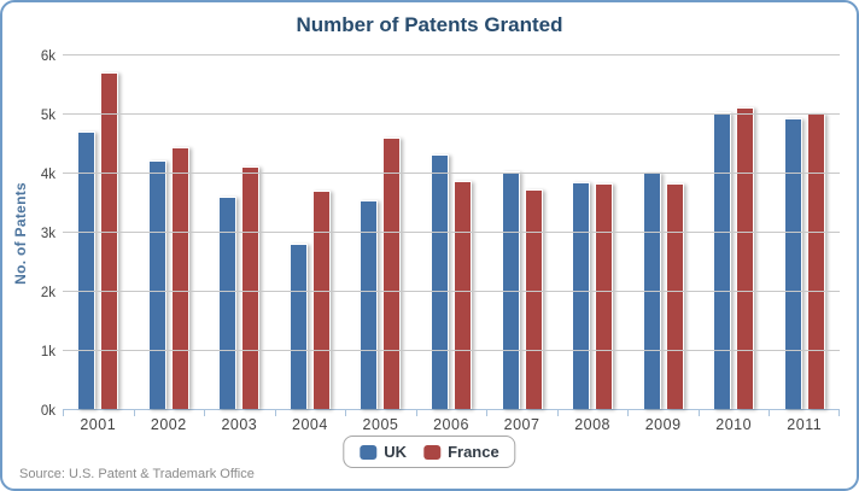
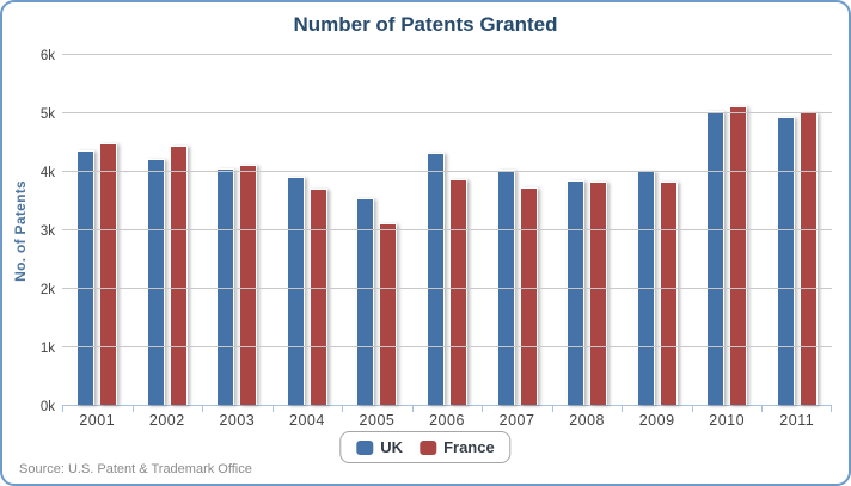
UK/2001: 4.7k -> 4.4k
France/2001: 5.7k -> 4.5k
UK/2003: 3.6k -> 4.0k
UK/2004: 2.8k -> 3.9k
France/2005: 4.6k -> 3.1k
